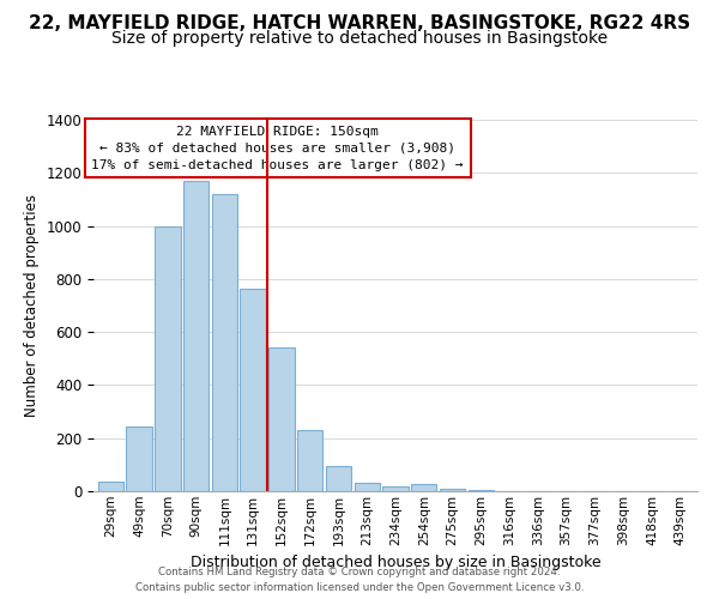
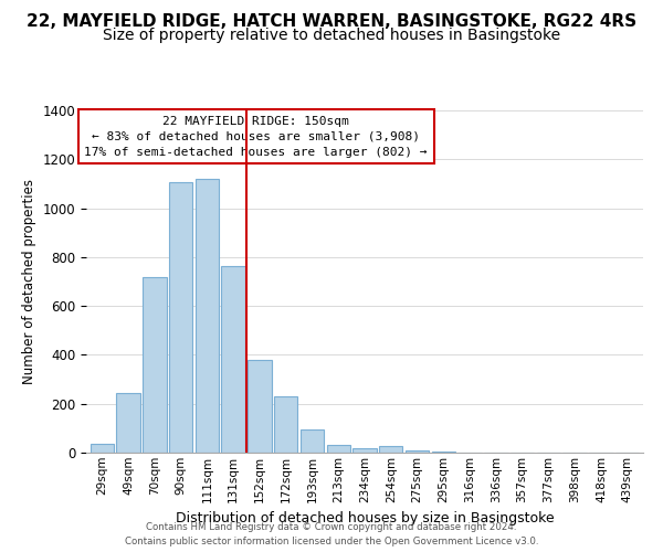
70sqm: 1000 -> 720
90sqm: 1170 -> 1105
152sqm: 540 -> 378
